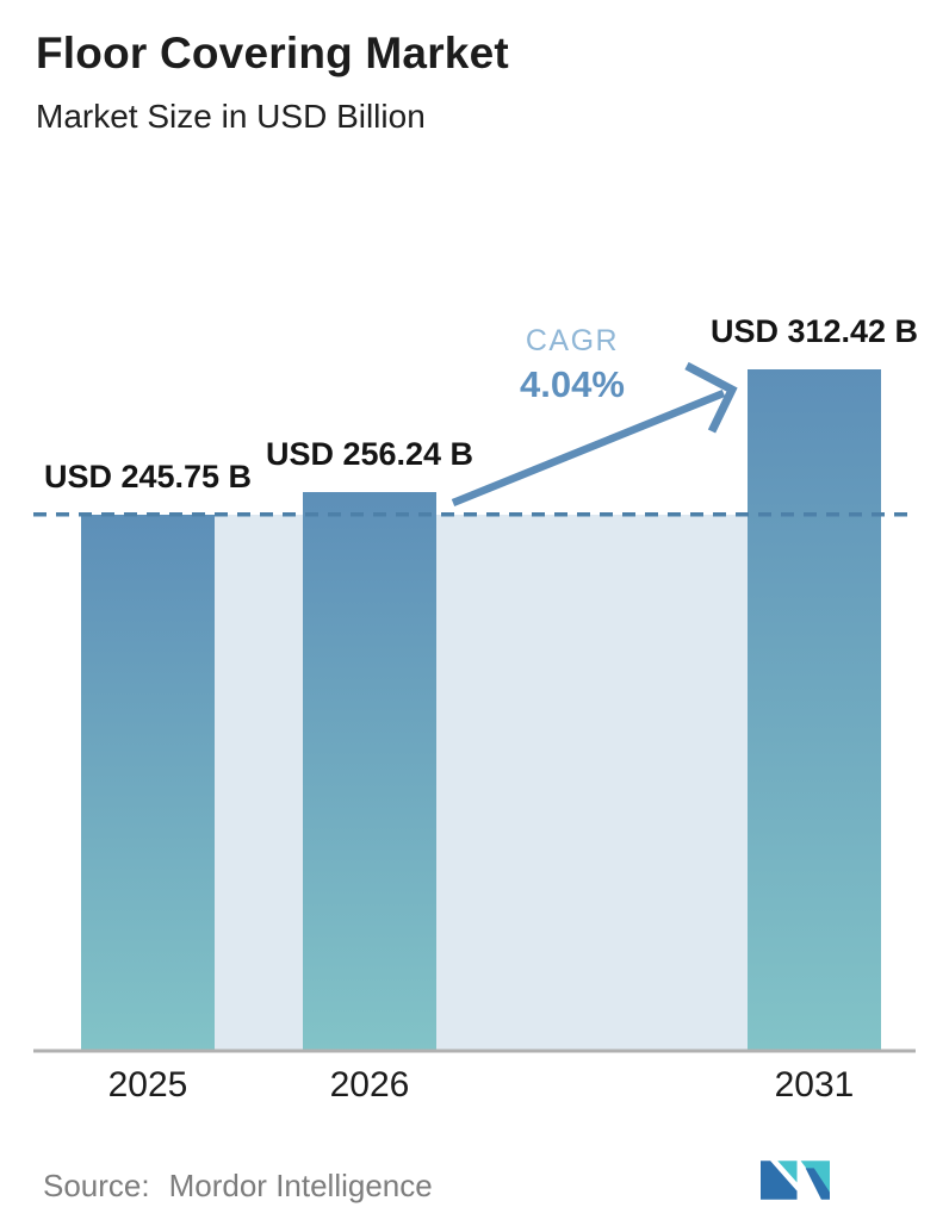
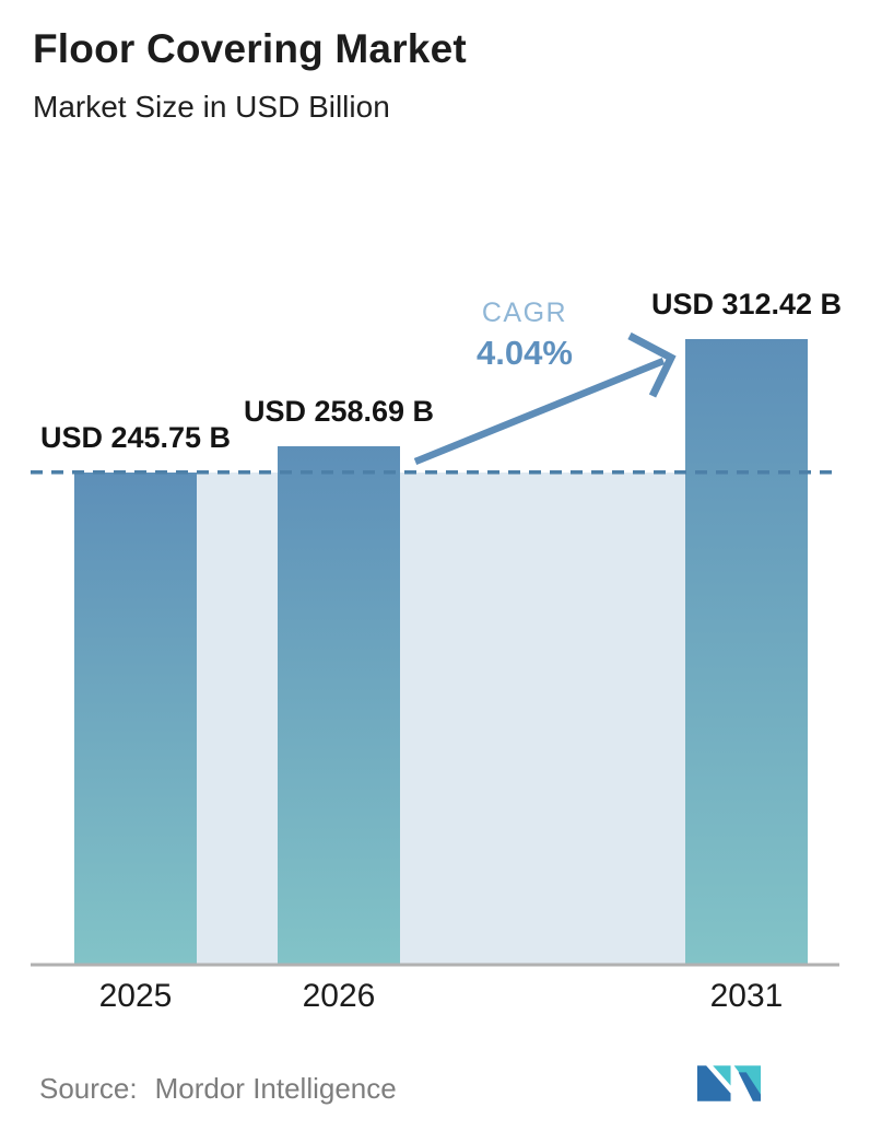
2026: 256.24 -> 258.69
